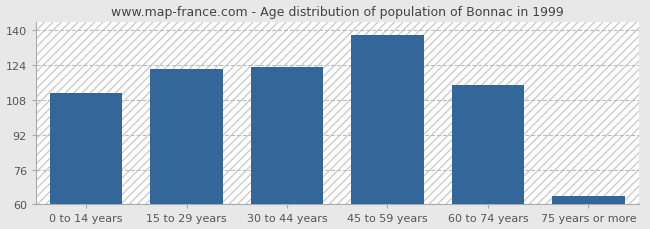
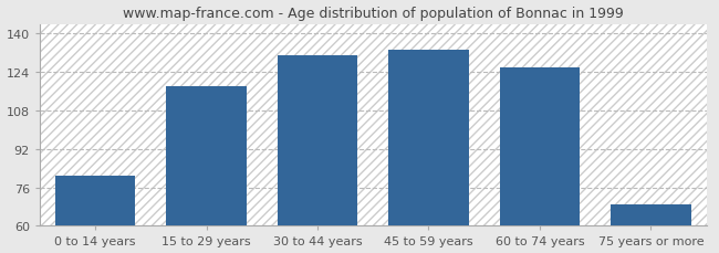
0 to 14 years: 111 -> 81
15 to 29 years: 122 -> 118
30 to 44 years: 123 -> 131
45 to 59 years: 138 -> 133
60 to 74 years: 115 -> 126
75 years or more: 64 -> 69
